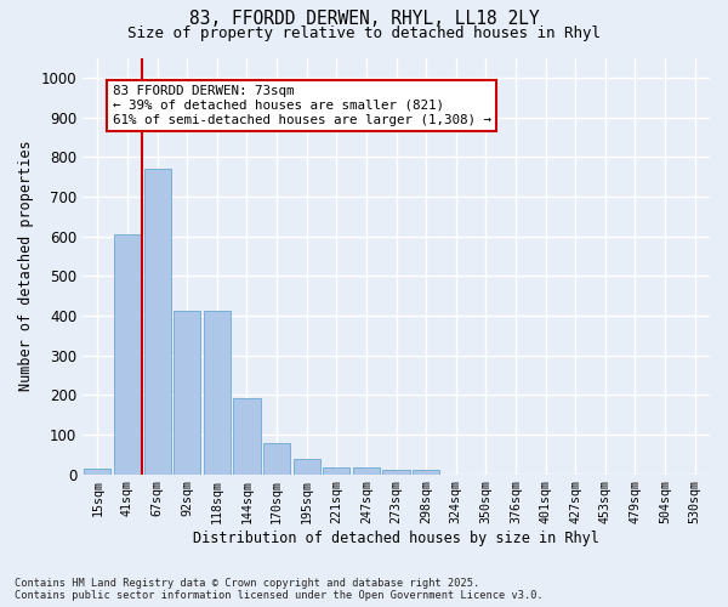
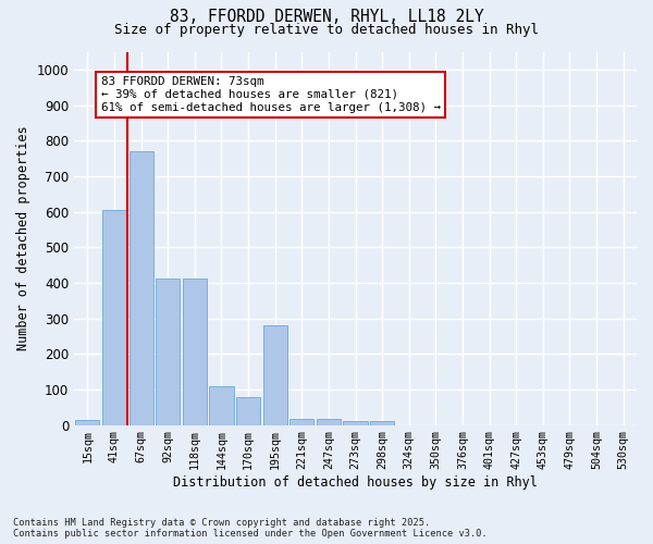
144sqm: 193 -> 110
195sqm: 40 -> 280
